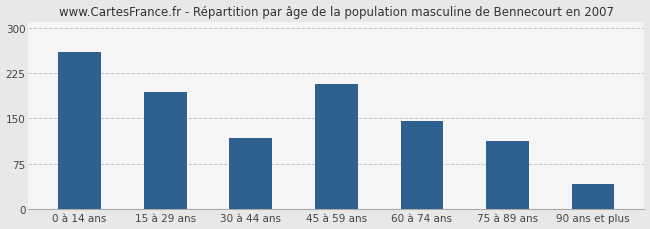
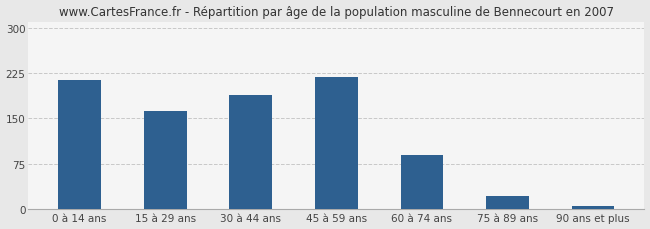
0 à 14 ans: 260 -> 213
15 à 29 ans: 194 -> 163
30 à 44 ans: 118 -> 188
45 à 59 ans: 206 -> 218
60 à 74 ans: 146 -> 90
75 à 89 ans: 112 -> 22
90 ans et plus: 42 -> 5
